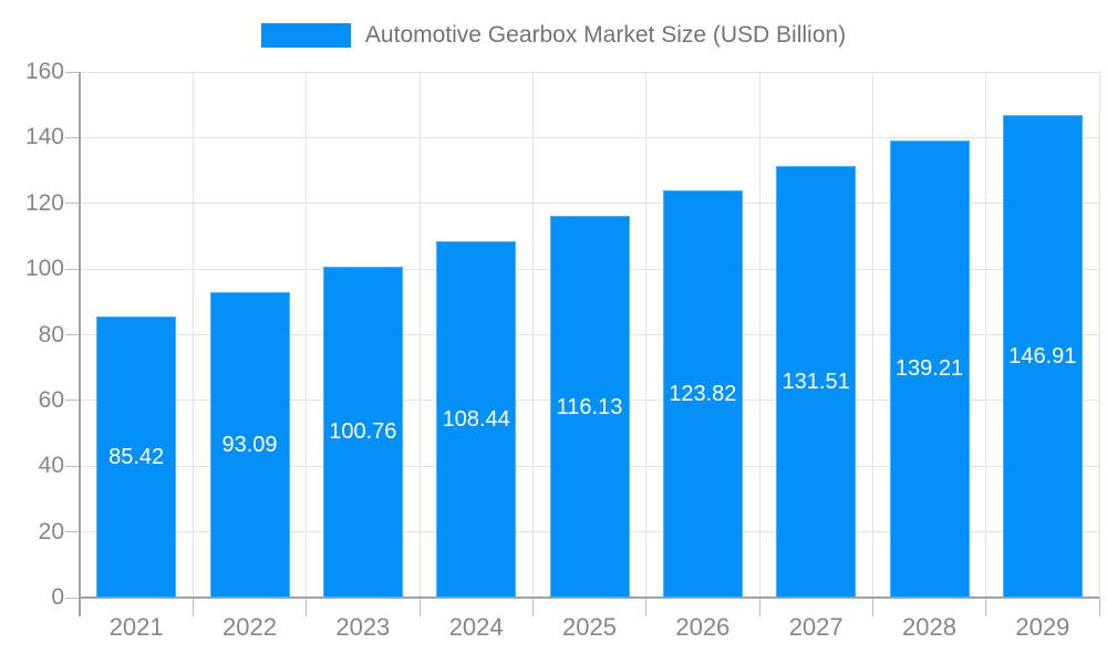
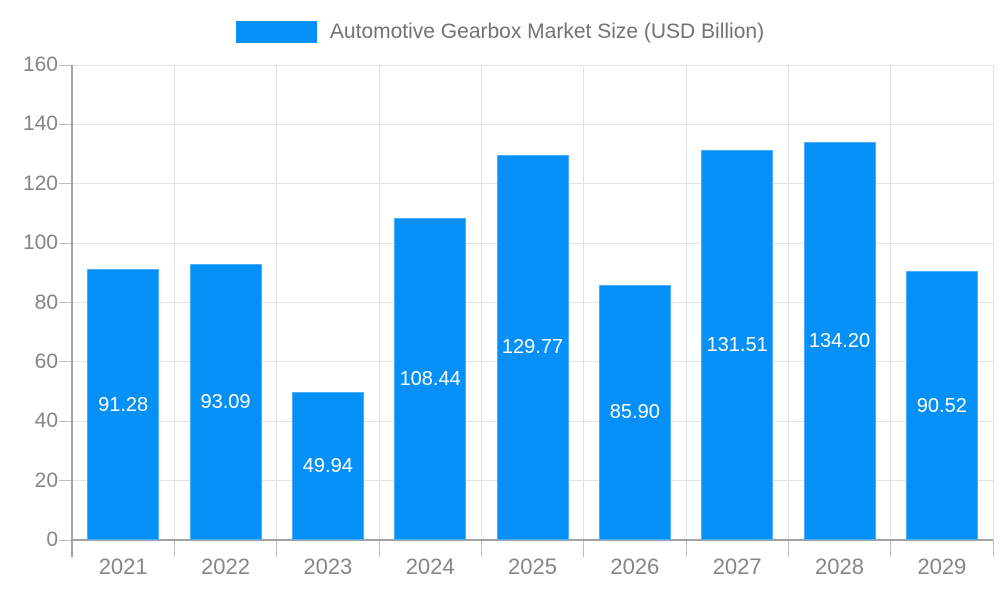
2021: 85.42 -> 91.28
2023: 100.76 -> 49.94
2025: 116.13 -> 129.77
2026: 123.82 -> 85.90
2028: 139.21 -> 134.20
2029: 146.91 -> 90.52
